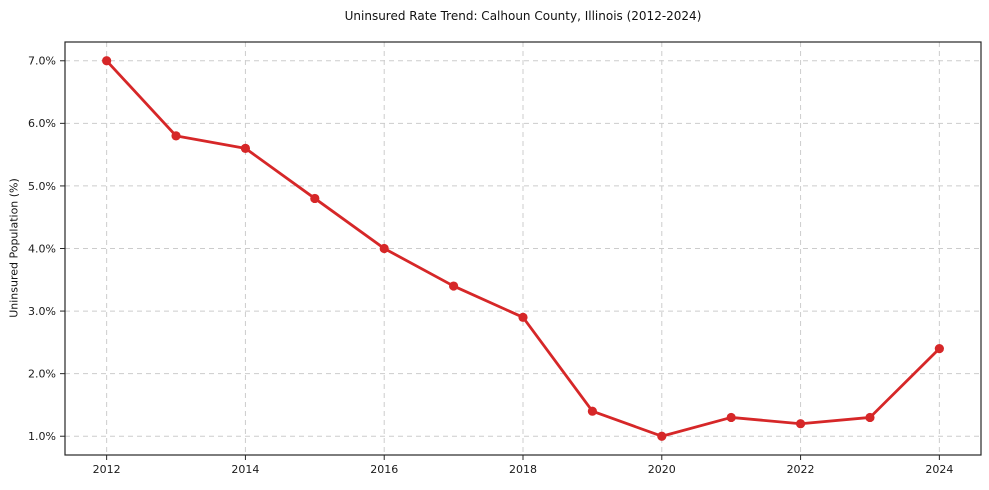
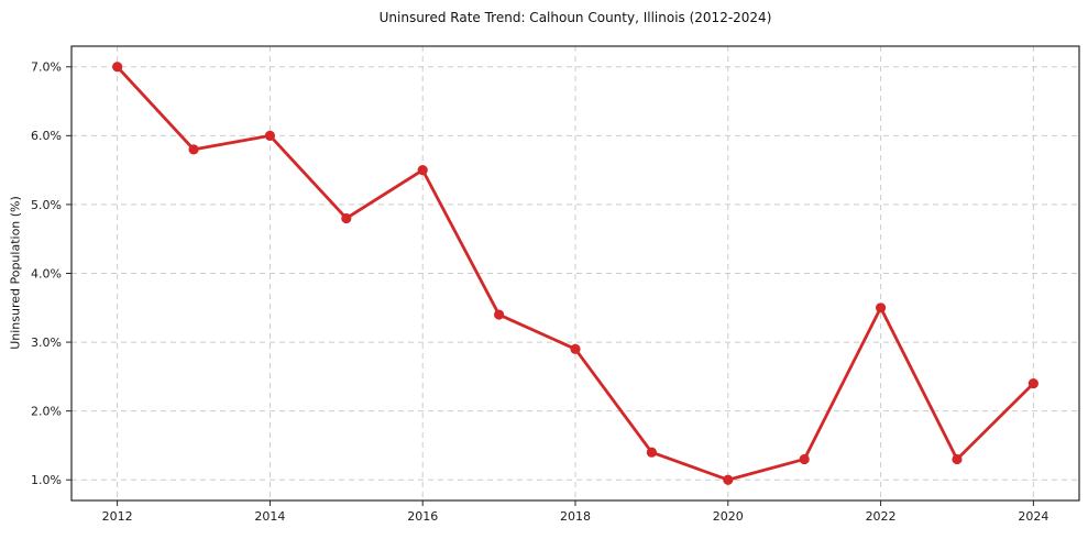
2014: 5.6% -> 6.0%
2016: 4.0% -> 5.5%
2022: 1.2% -> 3.5%
